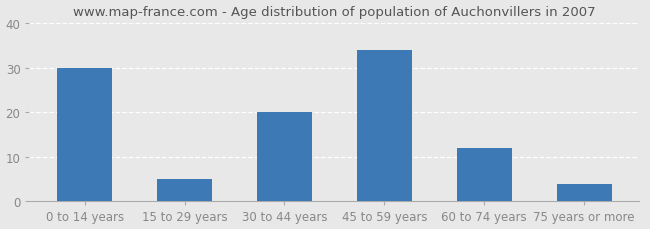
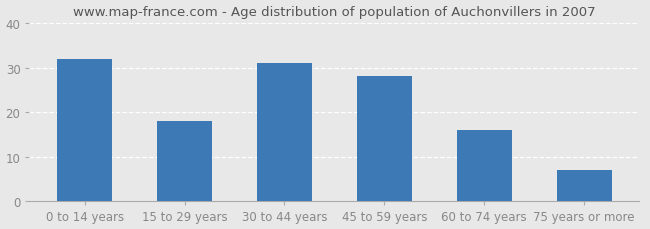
0 to 14 years: 30 -> 32
15 to 29 years: 5 -> 18
30 to 44 years: 20 -> 31
45 to 59 years: 34 -> 28
60 to 74 years: 12 -> 16
75 years or more: 4 -> 7
